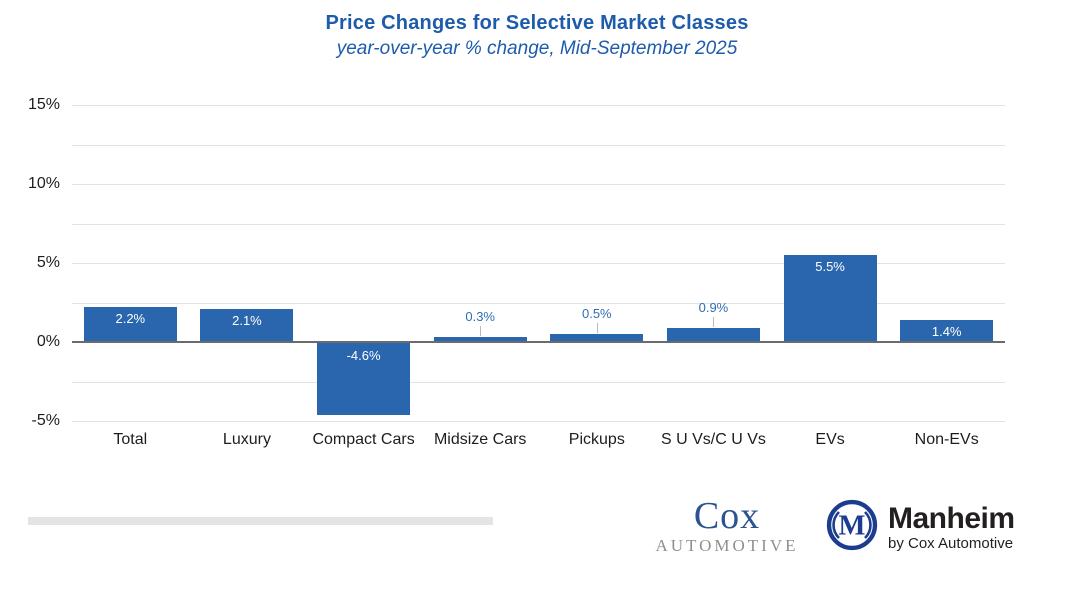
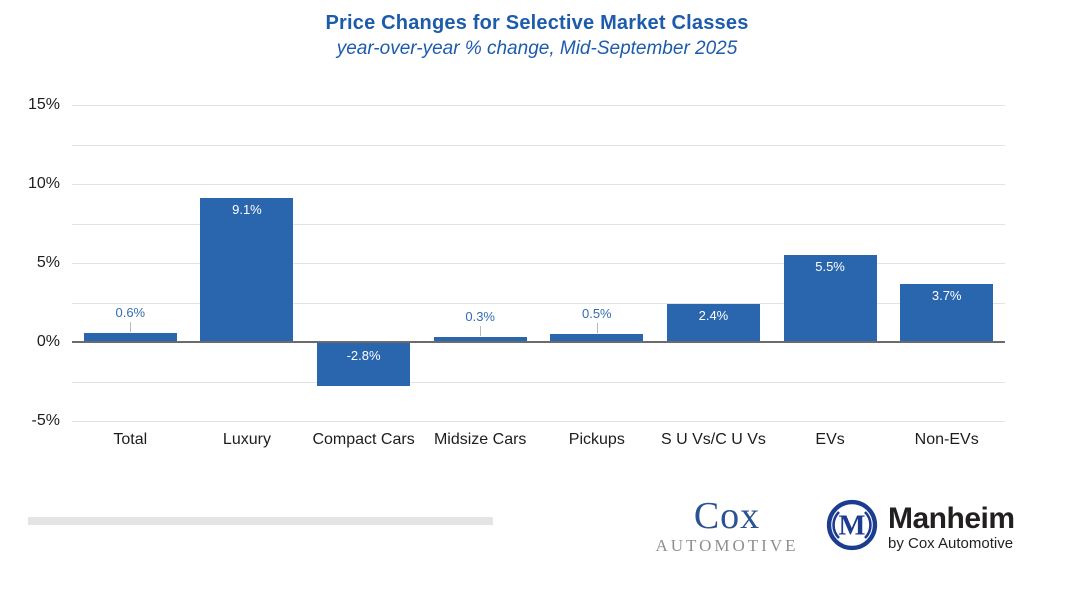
Total: 2.2% -> 0.6%
Luxury: 2.1% -> 9.1%
Compact Cars: -4.6% -> -2.8%
S U Vs/C U Vs: 0.9% -> 2.4%
Non-EVs: 1.4% -> 3.7%
